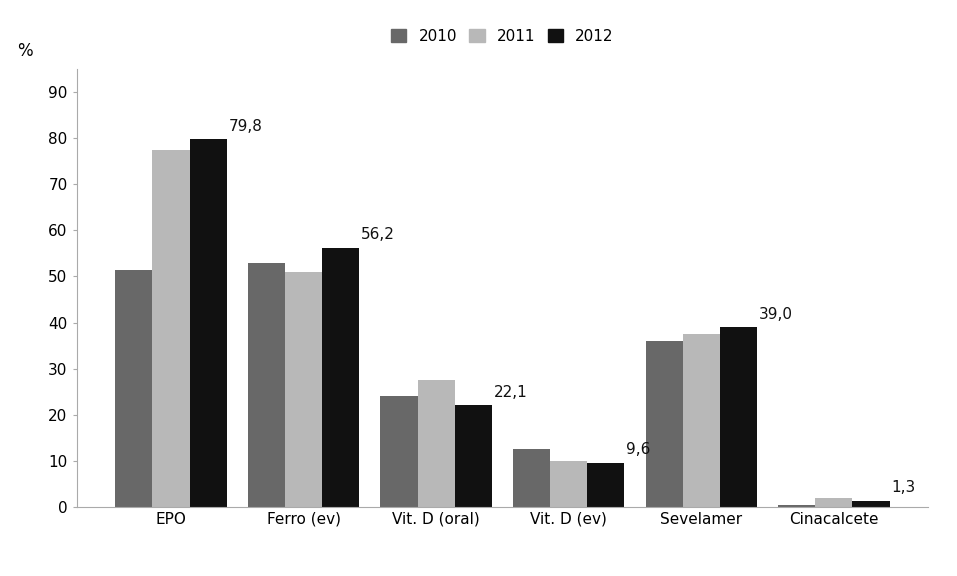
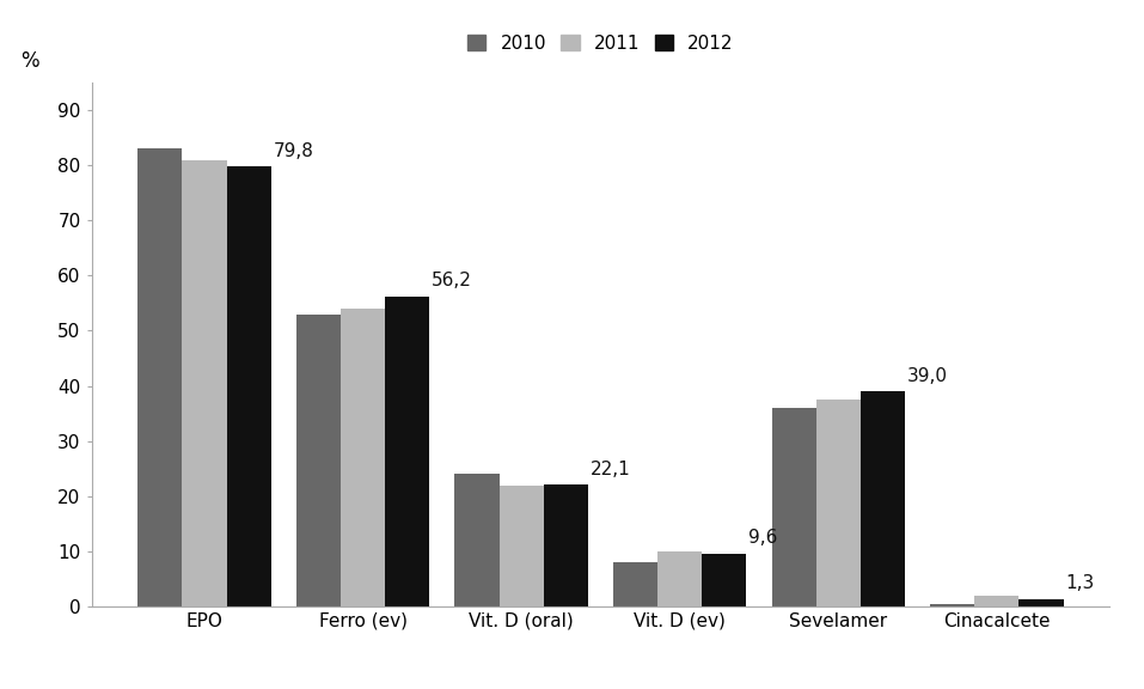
2010/EPO: 51.5 -> 83.0
2011/EPO: 77.5 -> 81.0
2011/Ferro (ev): 51.0 -> 54.0
2011/Vit. D (oral): 27.5 -> 22.0
2010/Vit. D (ev): 12.5 -> 8.0
